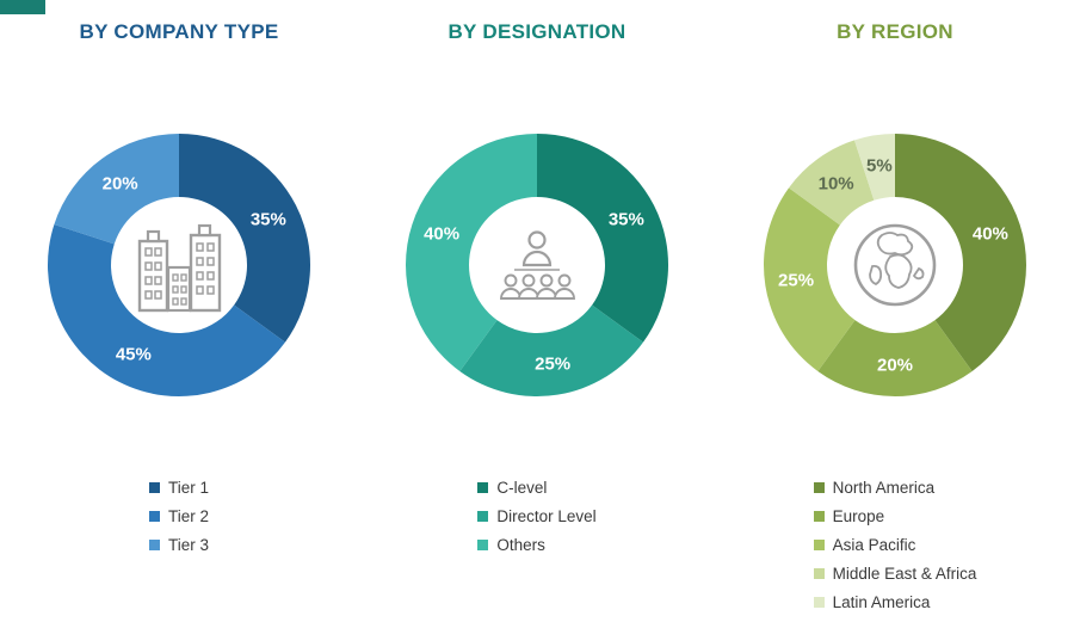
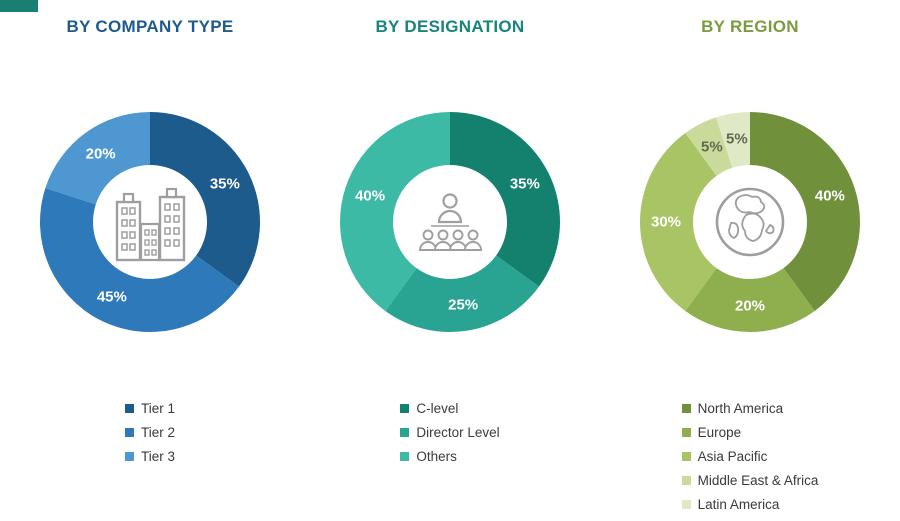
BY REGION/Asia Pacific: 25% -> 30%
BY REGION/Middle East & Africa: 10% -> 5%
